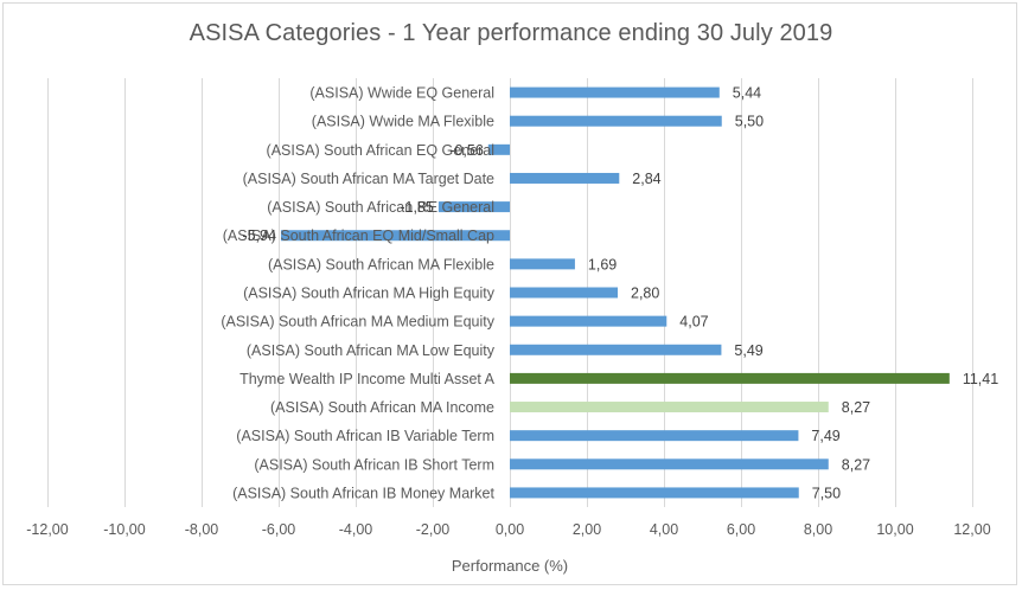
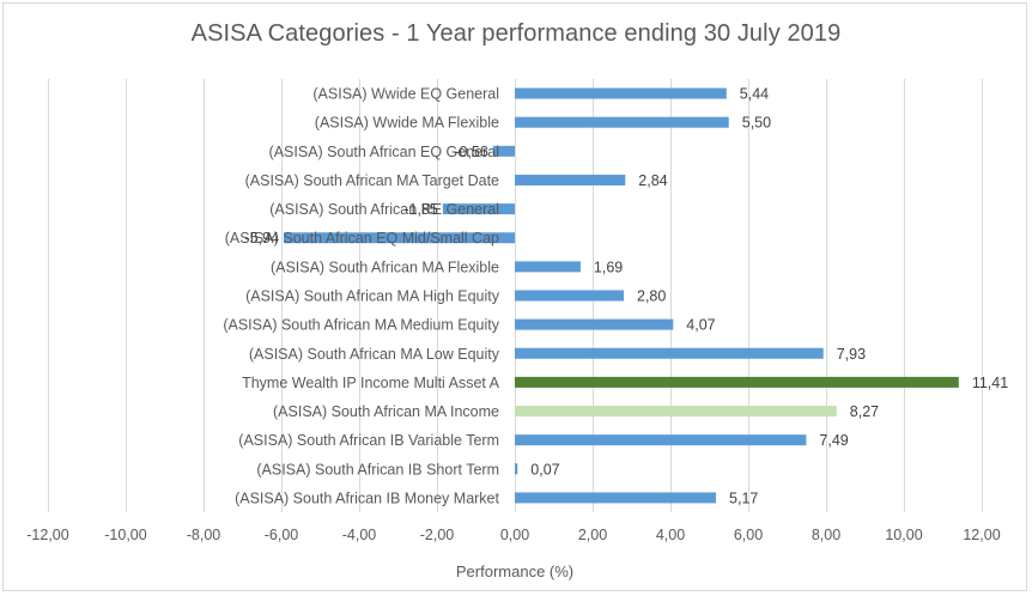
(ASISA) South African MA Low Equity: 5,49 -> 7,93
(ASISA) South African IB Short Term: 8,27 -> 0,07
(ASISA) South African IB Money Market: 7,50 -> 5,17
